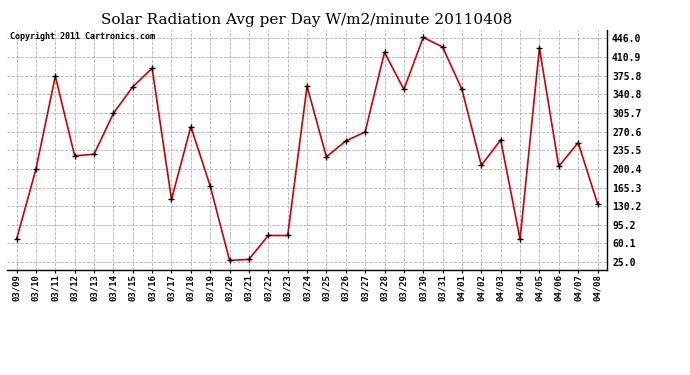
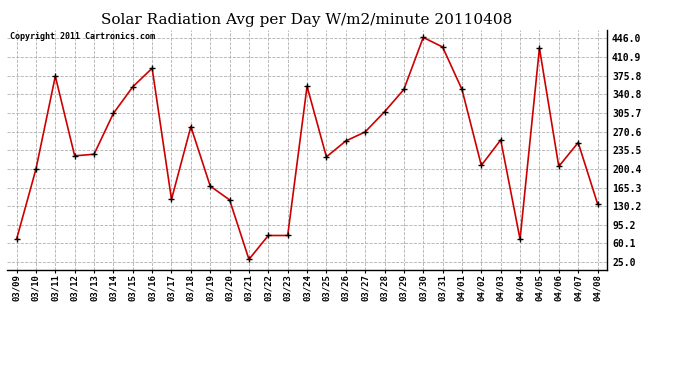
03/20: 28 -> 142
03/28: 420 -> 308
